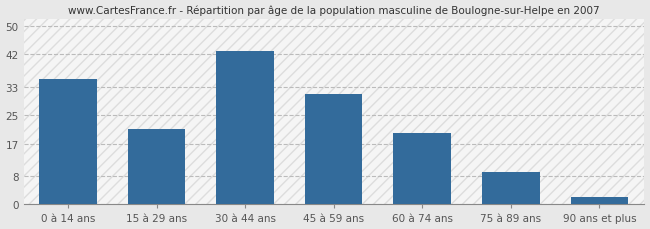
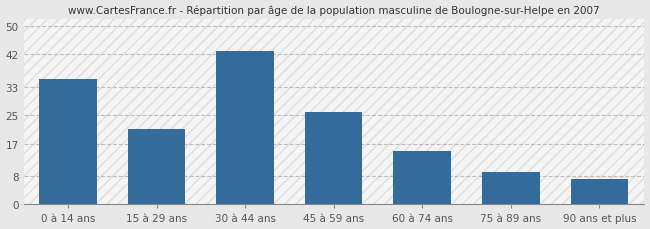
45 à 59 ans: 31 -> 26
60 à 74 ans: 20 -> 15
90 ans et plus: 2 -> 7
